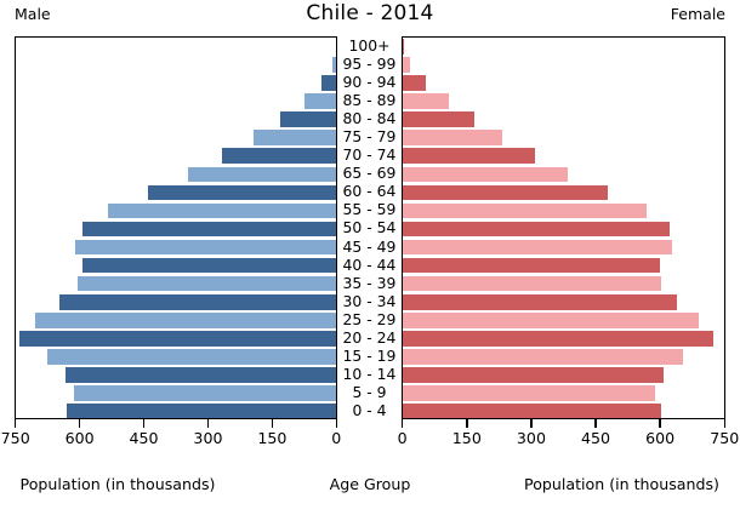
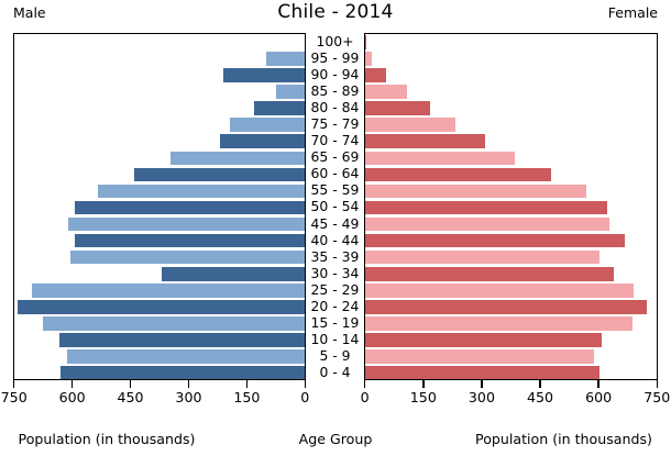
Female/15 - 19: 660 -> 690
Male/30 - 34: 650 -> 370
Female/40 - 44: 600 -> 670
Male/70 - 74: 270 -> 220
Male/90 - 94: 30 -> 210
Male/95 - 99: 10 -> 100
